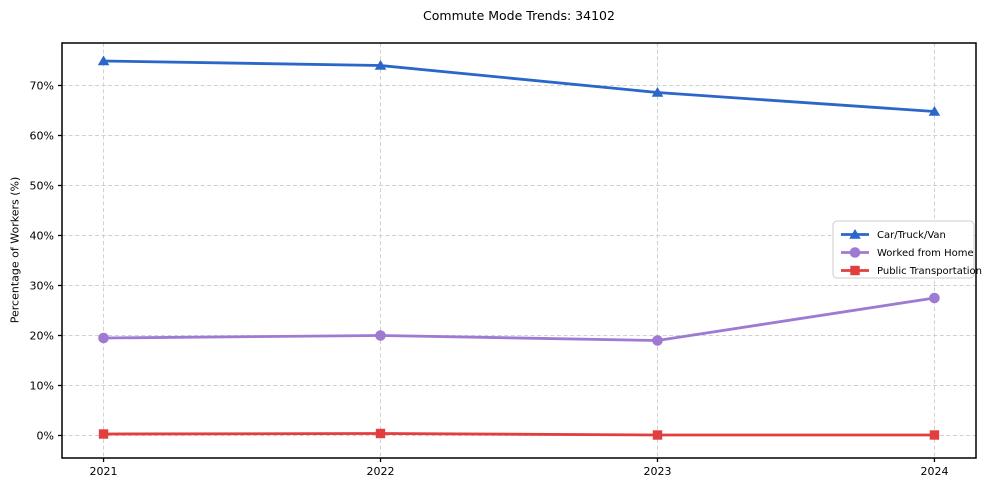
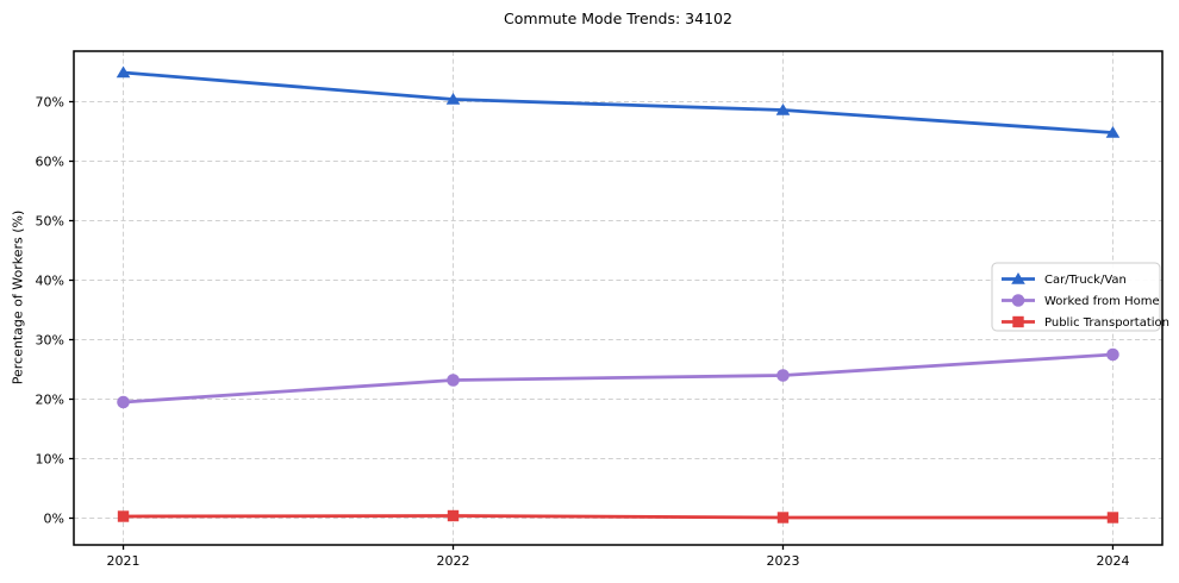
Car/Truck/Van/2022: 74% -> 70%
Worked from Home/2022: 20% -> 23%
Worked from Home/2023: 19% -> 24%
